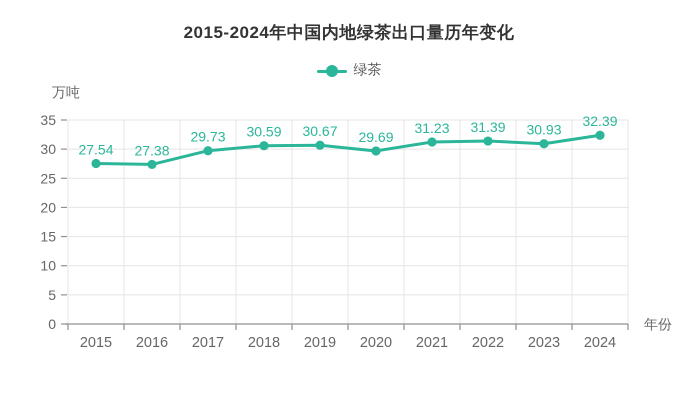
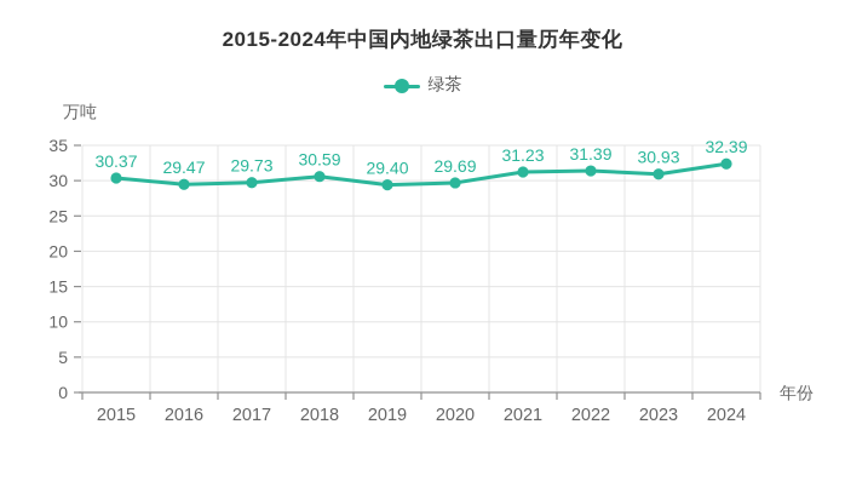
2015: 27.54 -> 30.37
2016: 27.38 -> 29.47
2019: 30.67 -> 29.40
